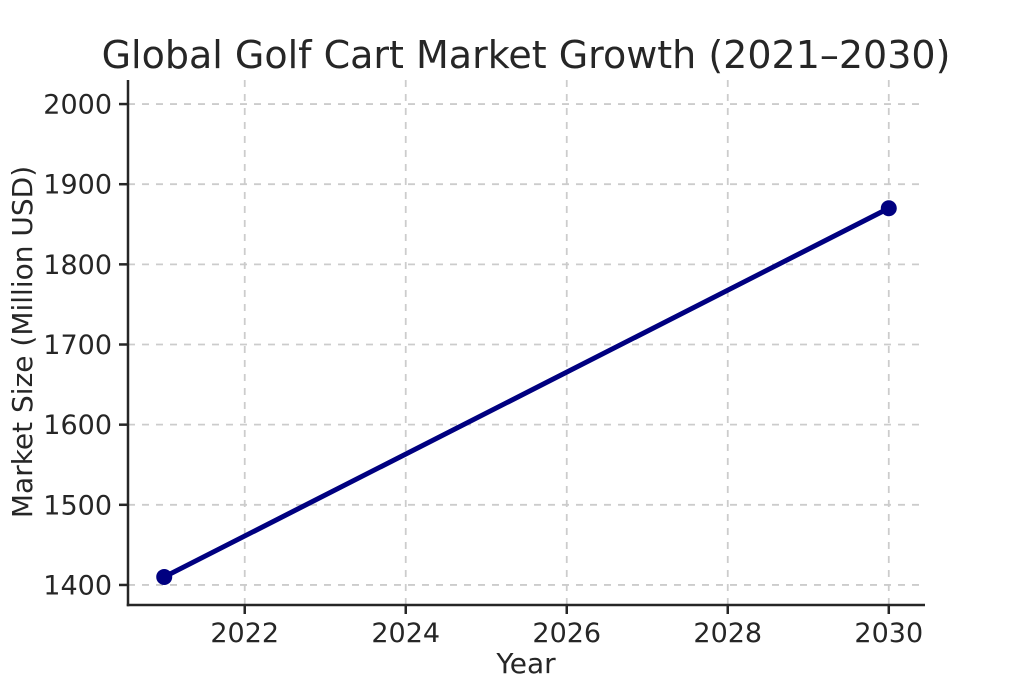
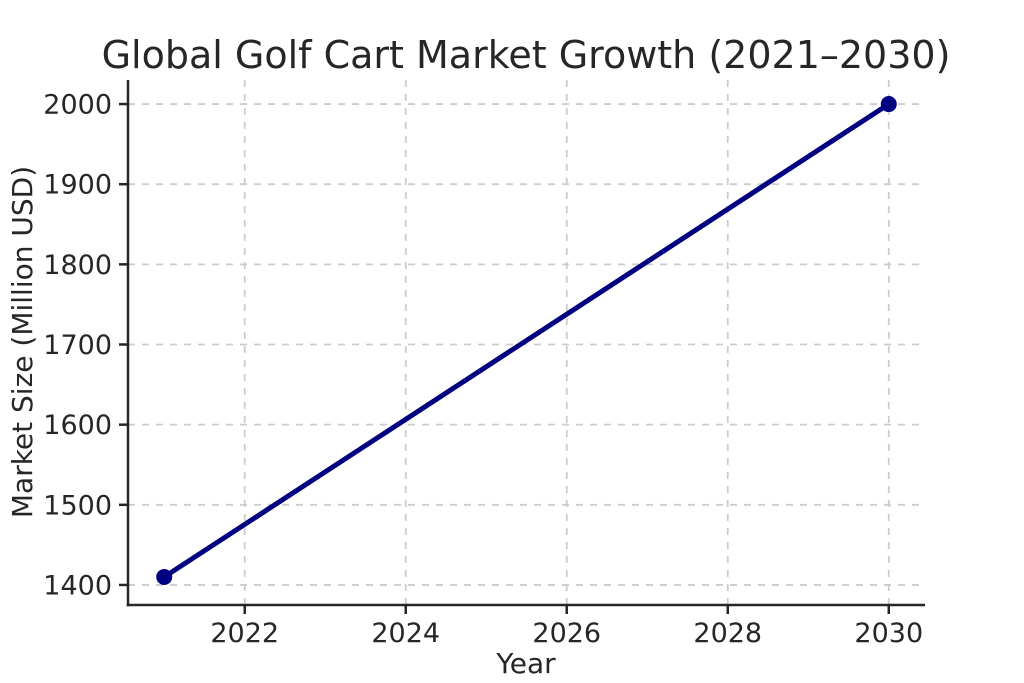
2030: 1870 -> 2000
